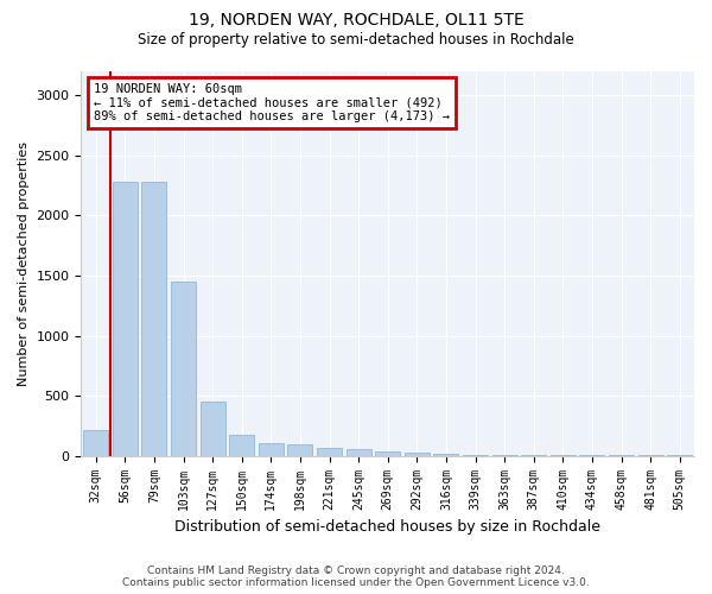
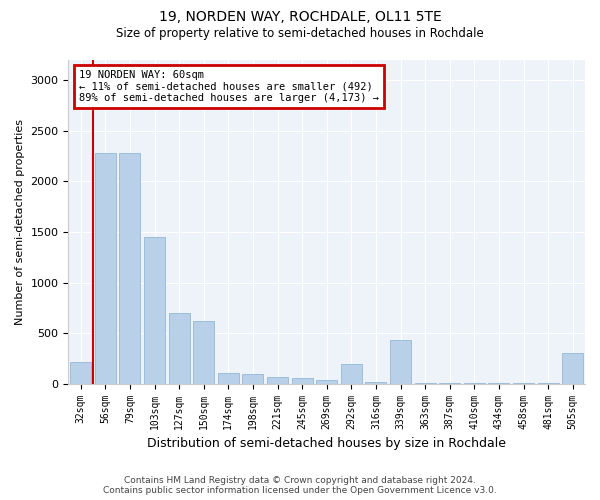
127sqm: 450 -> 700
150sqm: 180 -> 620
292sqm: 30 -> 190
339sqm: 0 -> 430
505sqm: 0 -> 300
